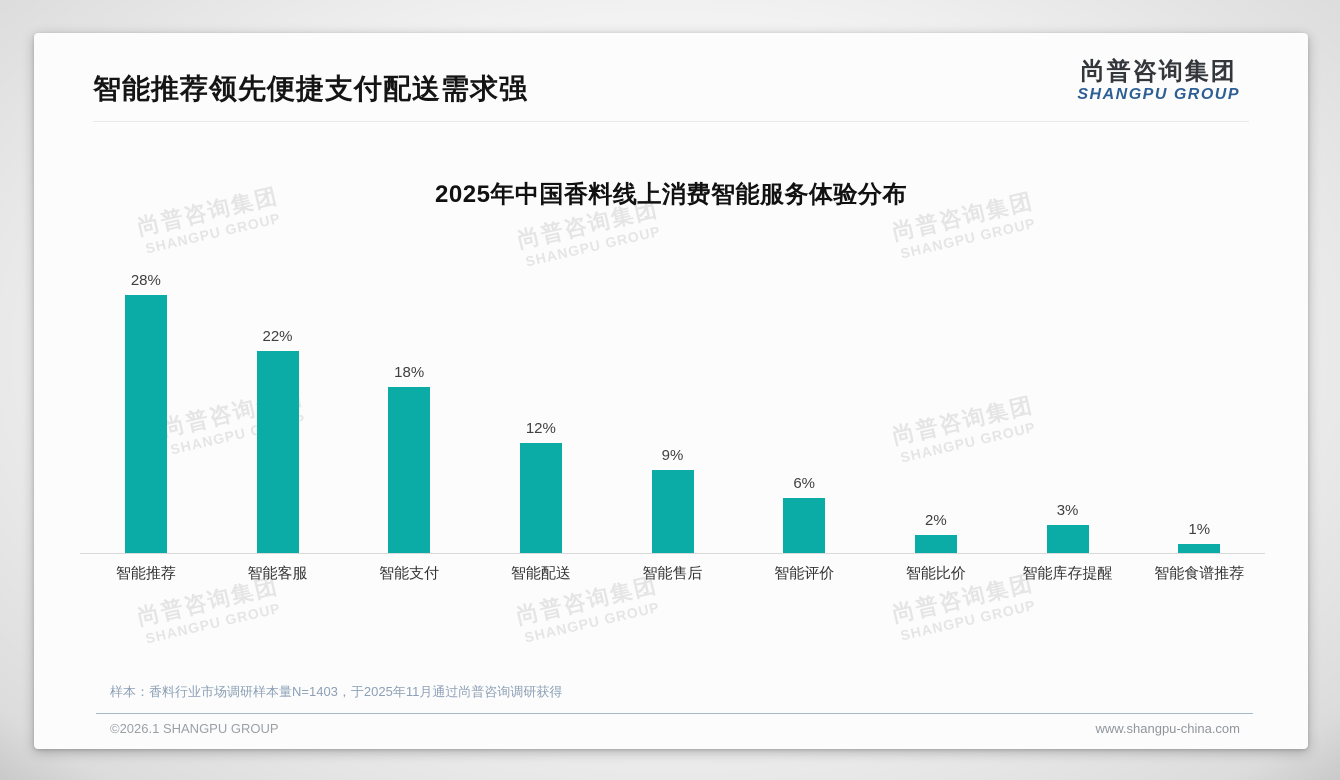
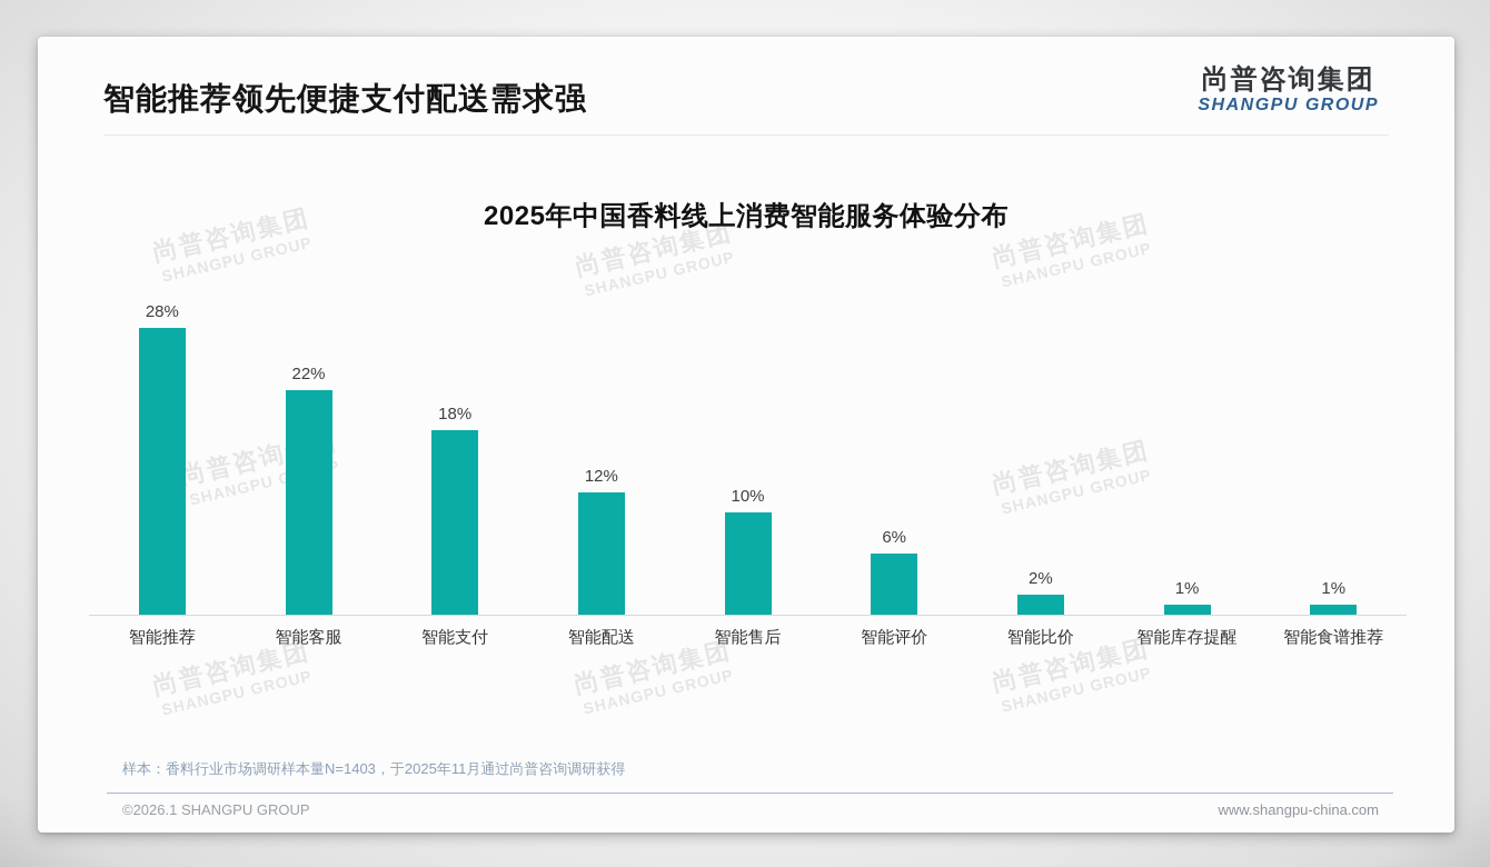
智能售后: 9% -> 10%
智能库存提醒: 3% -> 1%
